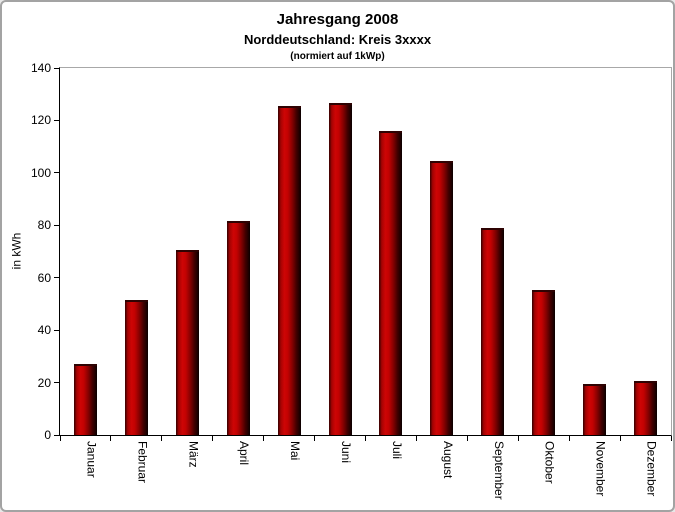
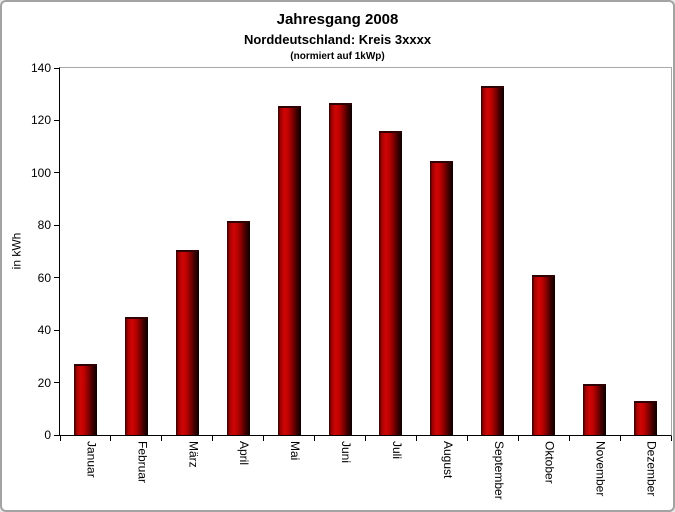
Februar: 52 -> 45
September: 79 -> 133
Oktober: 56 -> 61
Dezember: 20 -> 13
